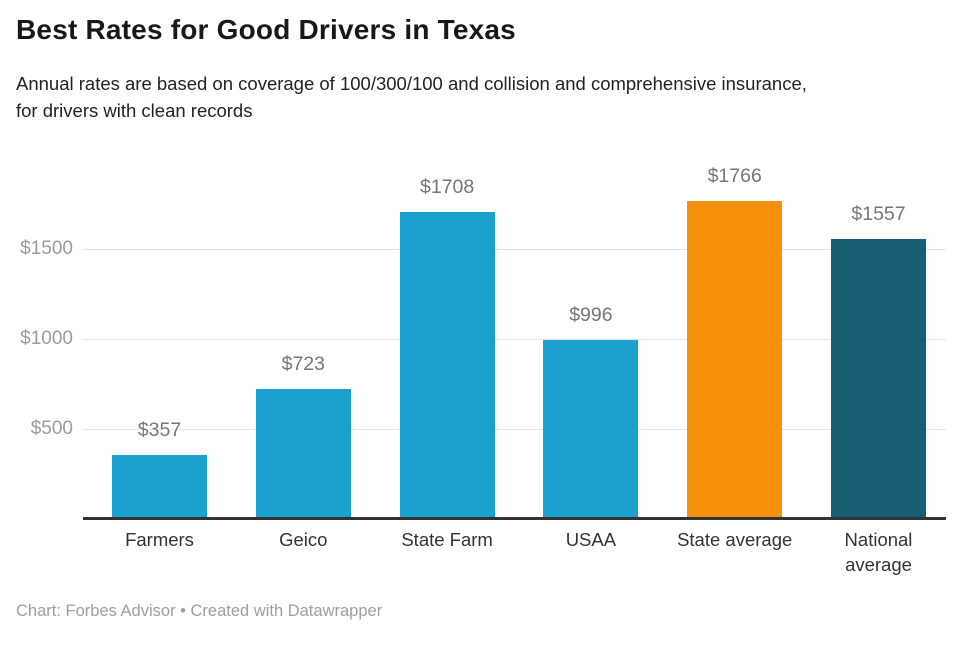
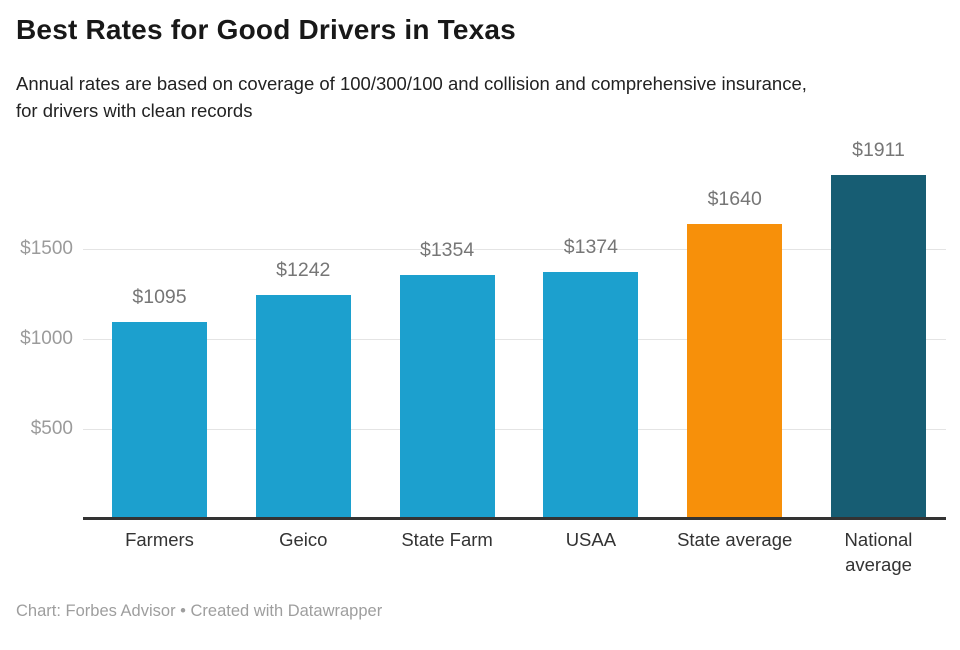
Farmers: $357 -> $1095
Geico: $723 -> $1242
State Farm: $1708 -> $1354
USAA: $996 -> $1374
State average: $1766 -> $1640
National average: $1557 -> $1911
